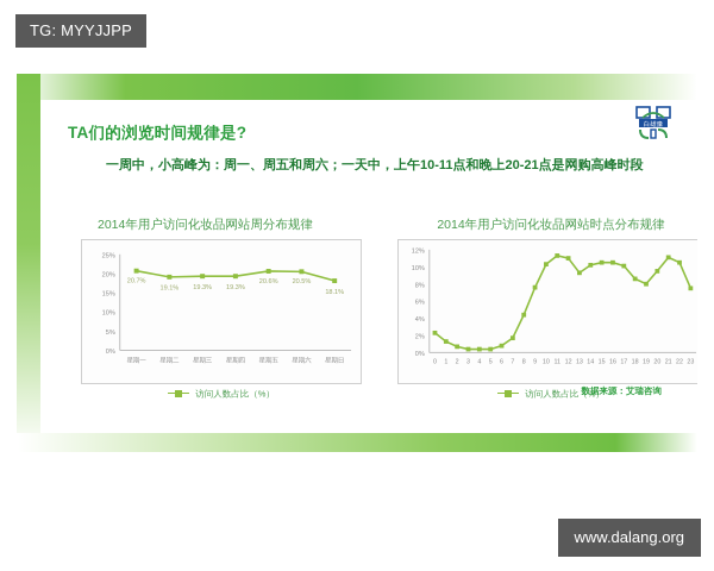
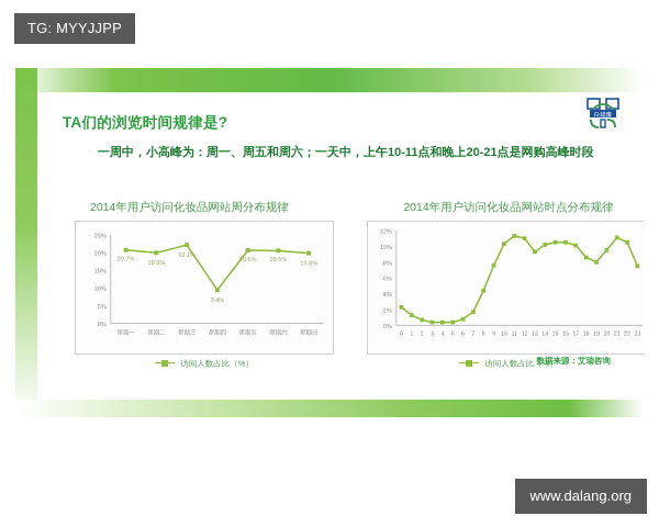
2014年用户访问化妆品网站周分布规律/星期二: 19.1% -> 19.9%
2014年用户访问化妆品网站周分布规律/星期三: 19.3% -> 22.1%
2014年用户访问化妆品网站周分布规律/星期四: 19.3% -> 9.4%
2014年用户访问化妆品网站周分布规律/星期日: 18.1% -> 19.8%
